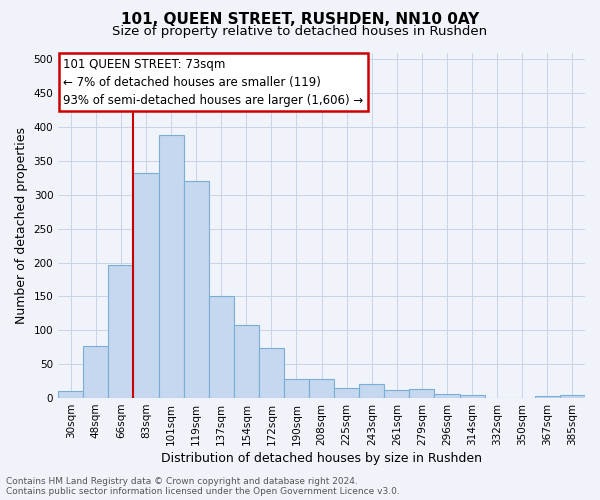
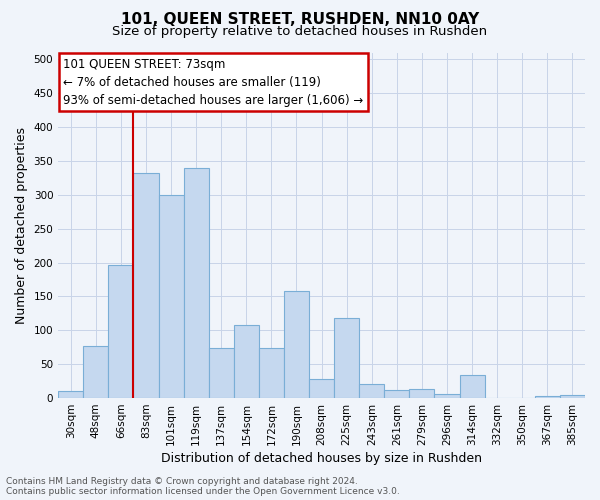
101sqm: 388 -> 300
119sqm: 321 -> 340
137sqm: 151 -> 74
190sqm: 28 -> 158
225sqm: 15 -> 118
314sqm: 4 -> 34
